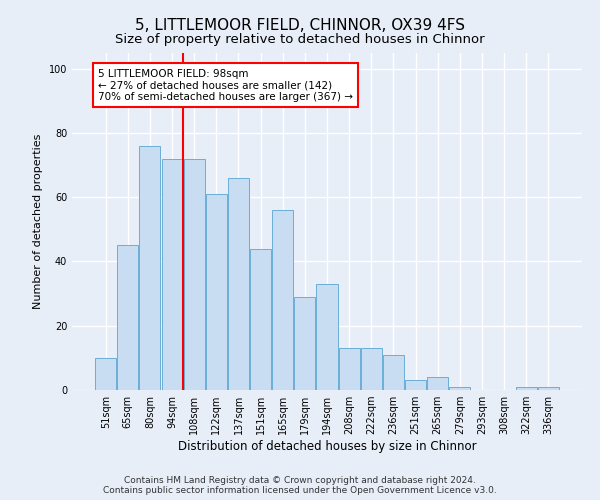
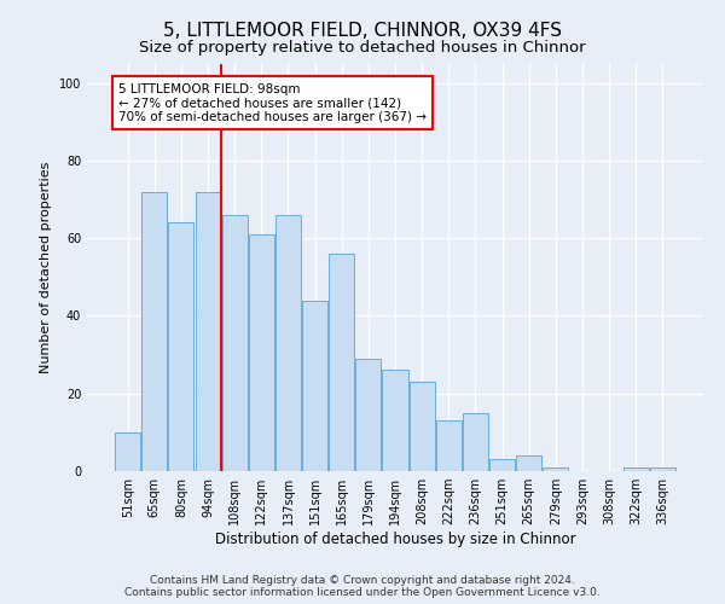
65sqm: 45 -> 72
80sqm: 76 -> 64
108sqm: 72 -> 66
194sqm: 33 -> 26
208sqm: 13 -> 23
236sqm: 11 -> 15
